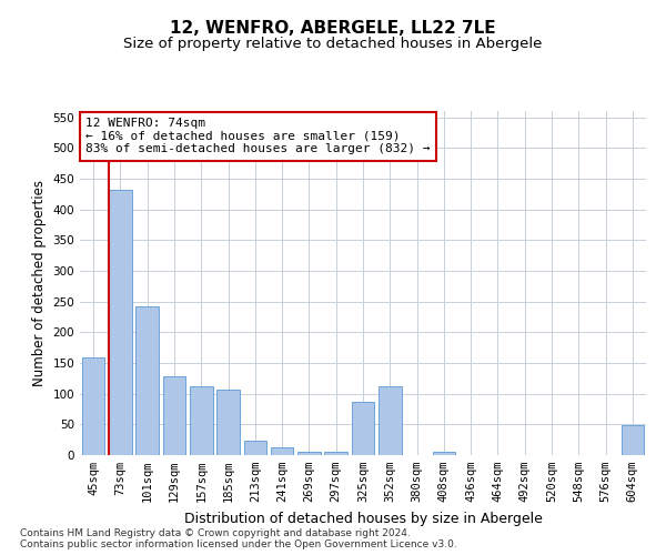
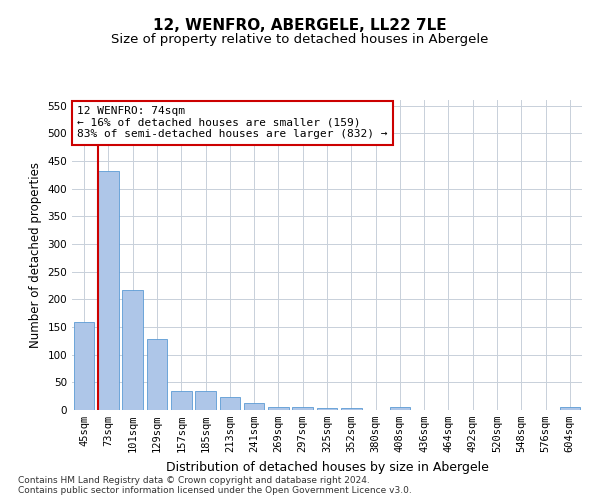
101sqm: 242 -> 216
157sqm: 112 -> 35
185sqm: 106 -> 35
325sqm: 86 -> 3
352sqm: 112 -> 3
604sqm: 48 -> 5
